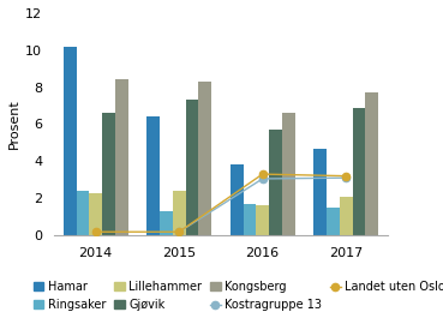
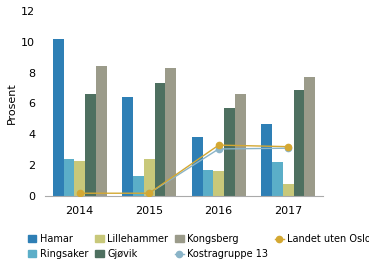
Ringsaker/2017: 1.5 -> 2.2
Lillehammer/2017: 2.1 -> 0.8
